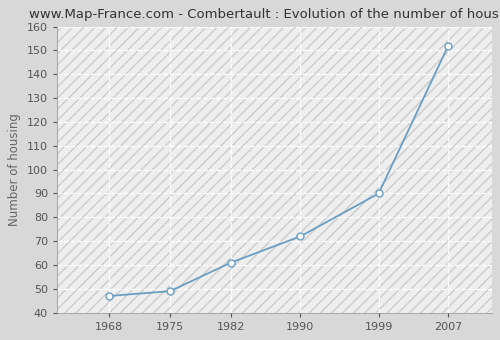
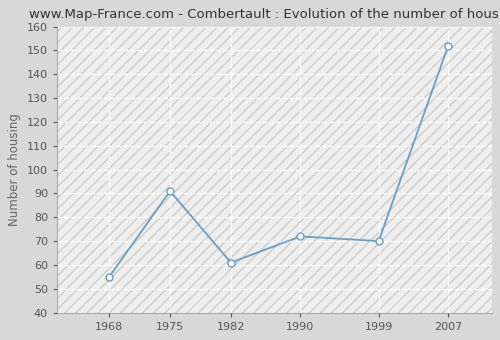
1968: 47 -> 55
1975: 49 -> 91
1999: 90 -> 70
